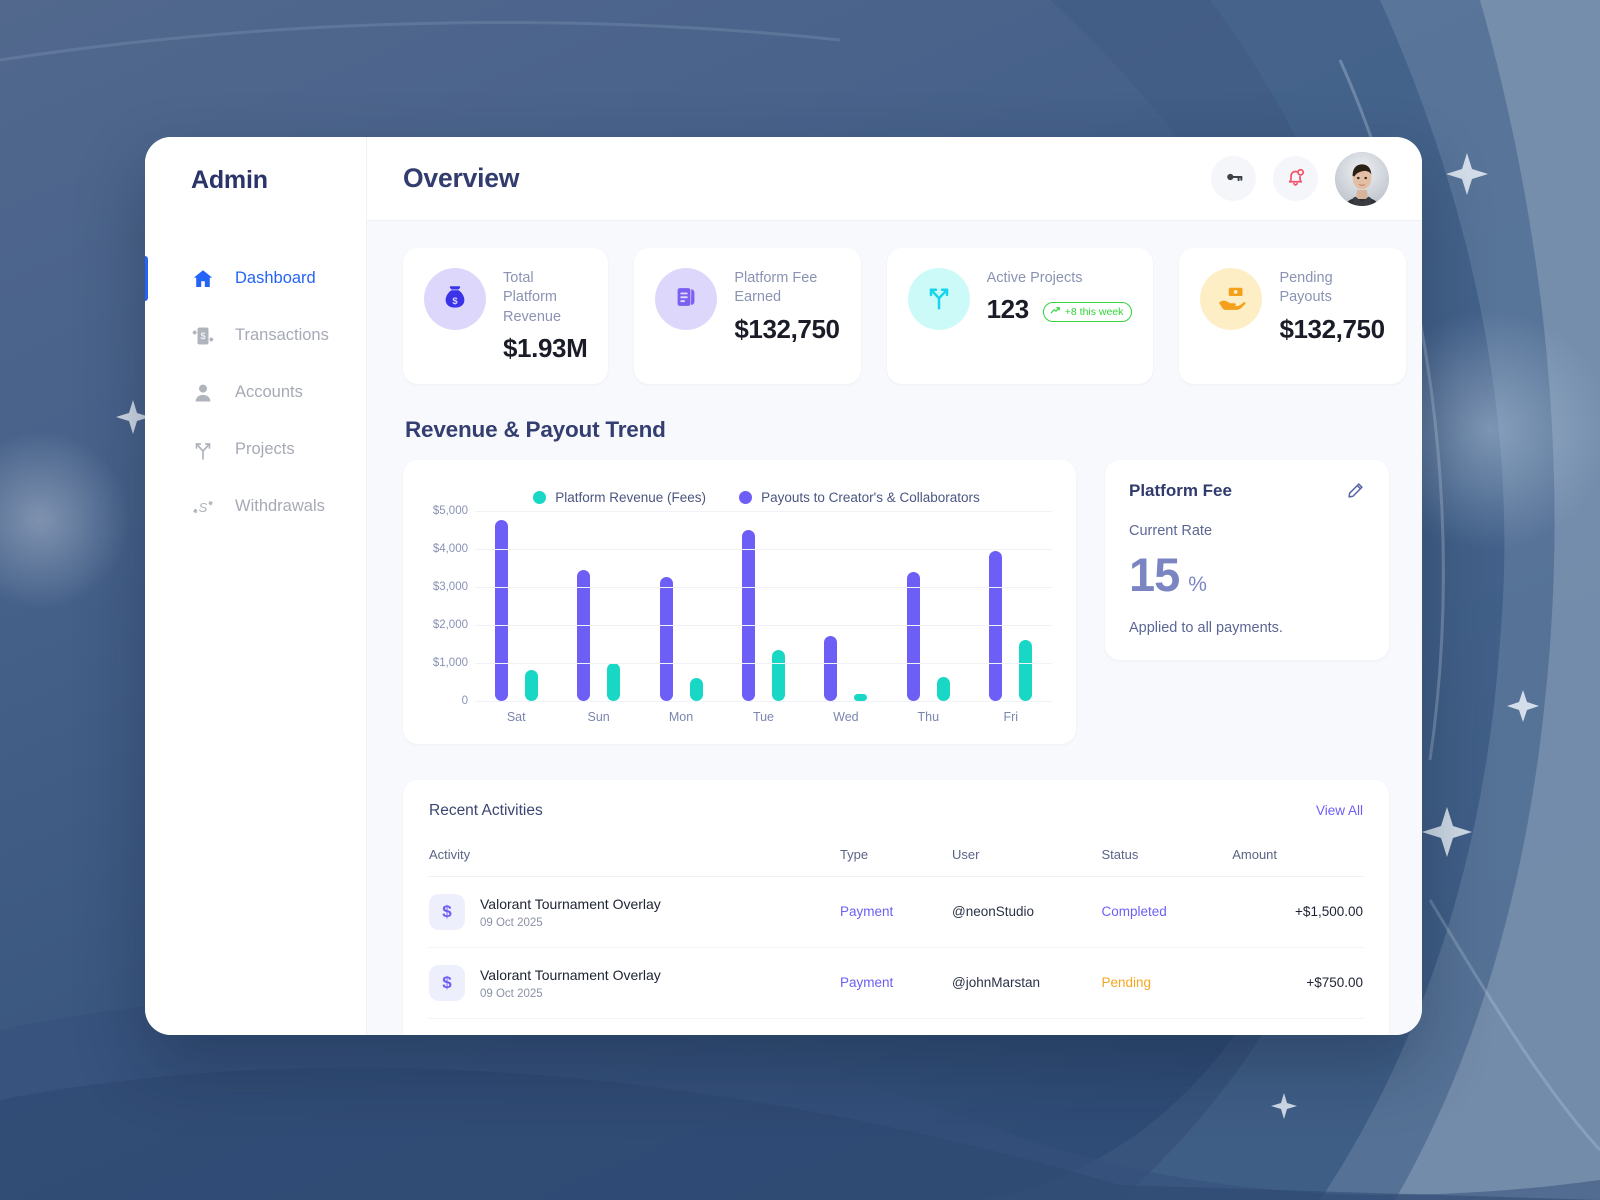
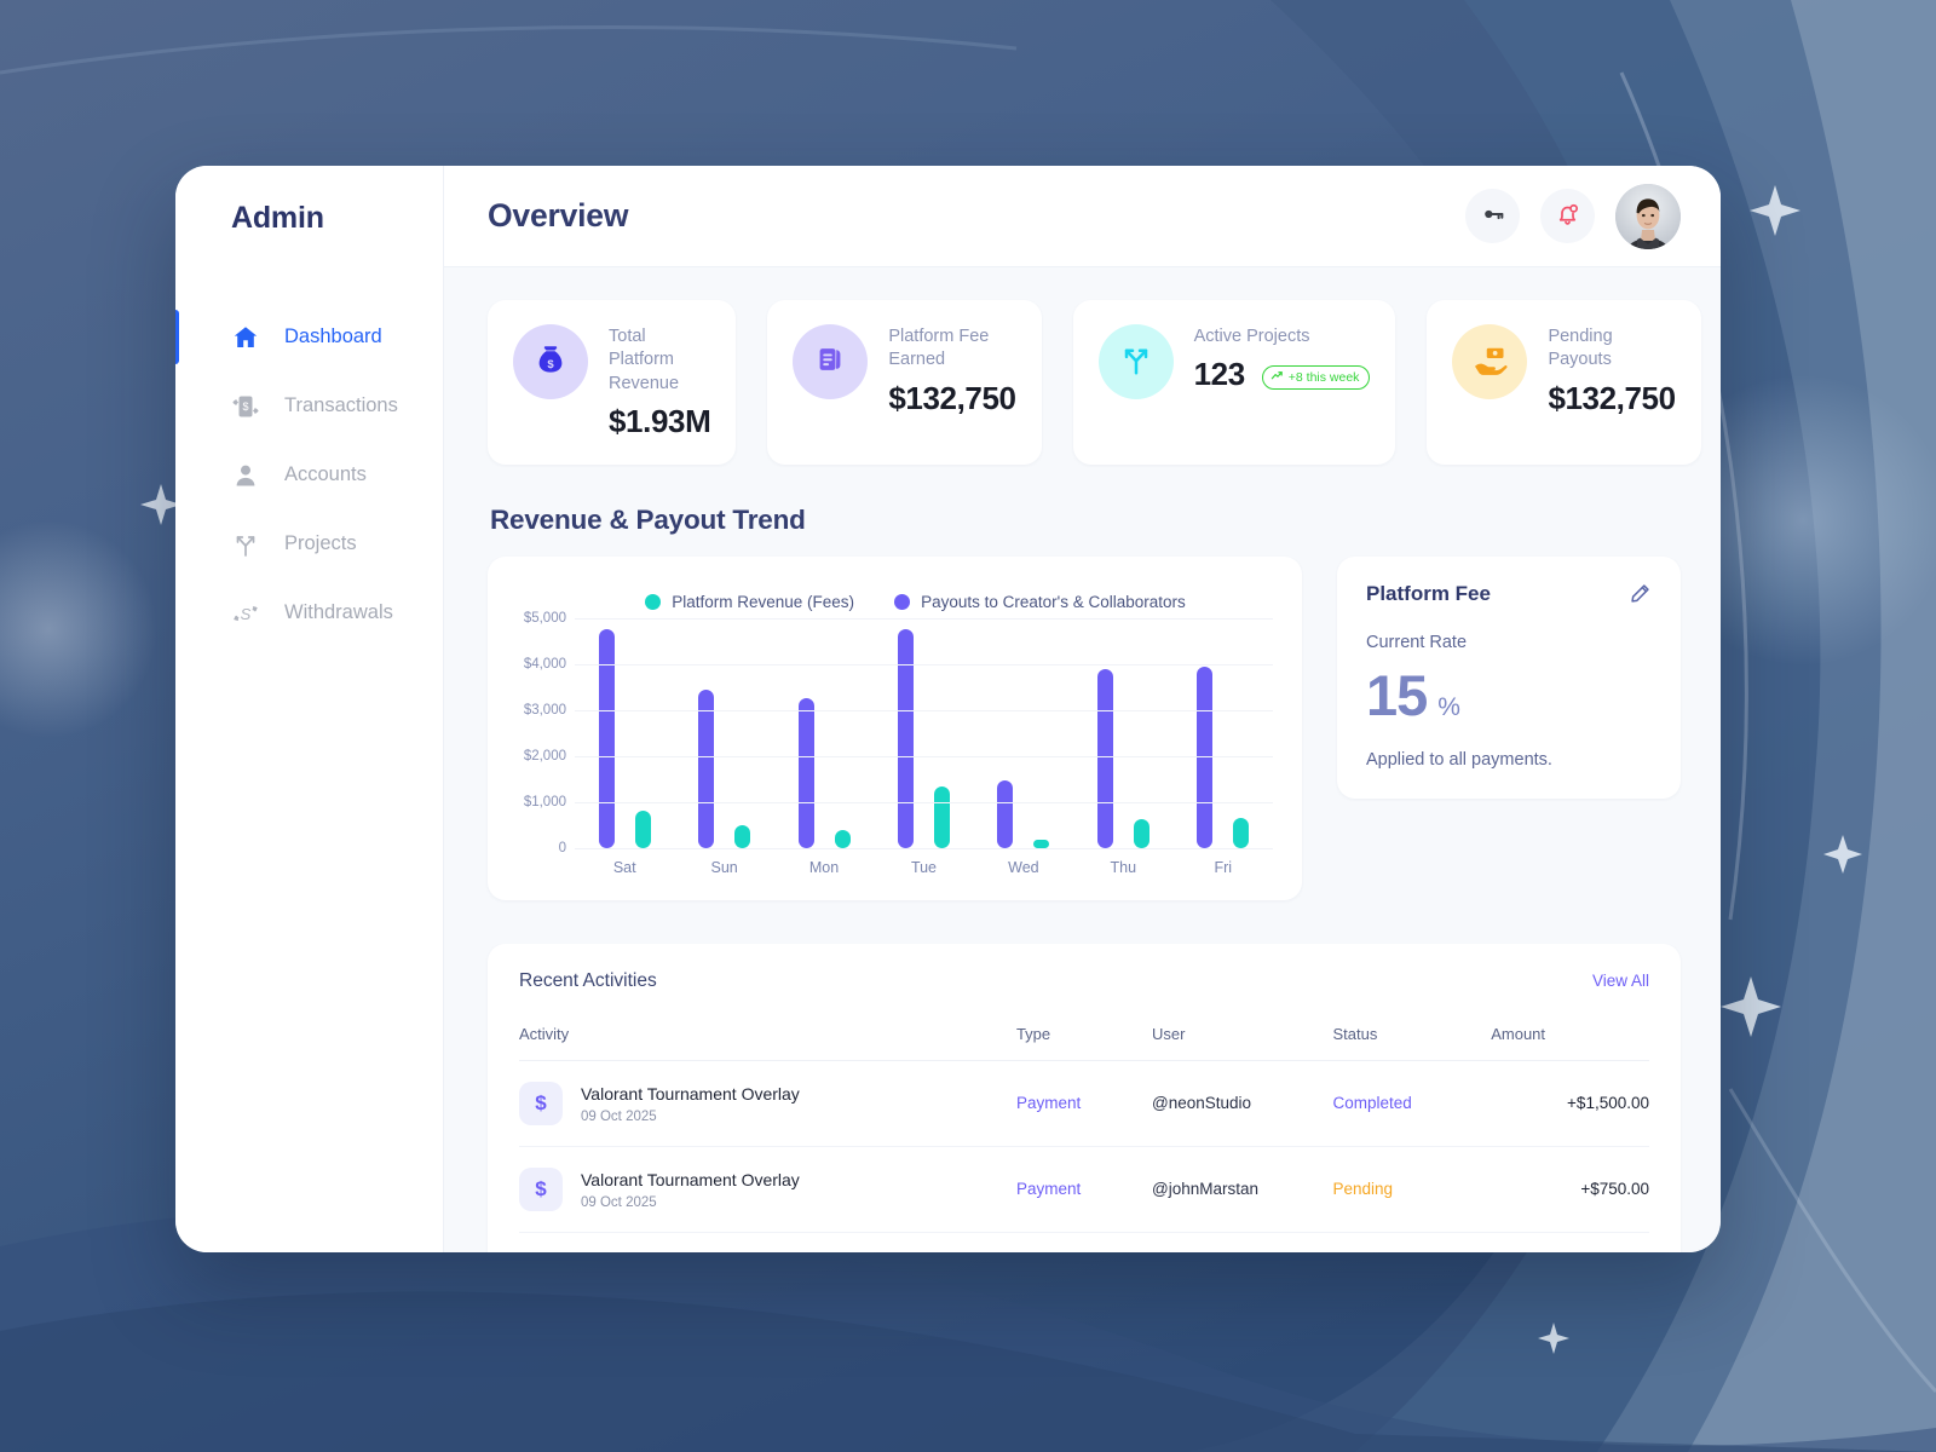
Platform Revenue (Fees)/Sun: $1000 -> $500
Platform Revenue (Fees)/Mon: $600 -> $400
Payouts to Creator's & Collaborators/Tue: $4500 -> $4800
Payouts to Creator's & Collaborators/Wed: $1700 -> $1500
Payouts to Creator's & Collaborators/Thu: $3400 -> $3900
Platform Revenue (Fees)/Fri: $1600 -> $700
